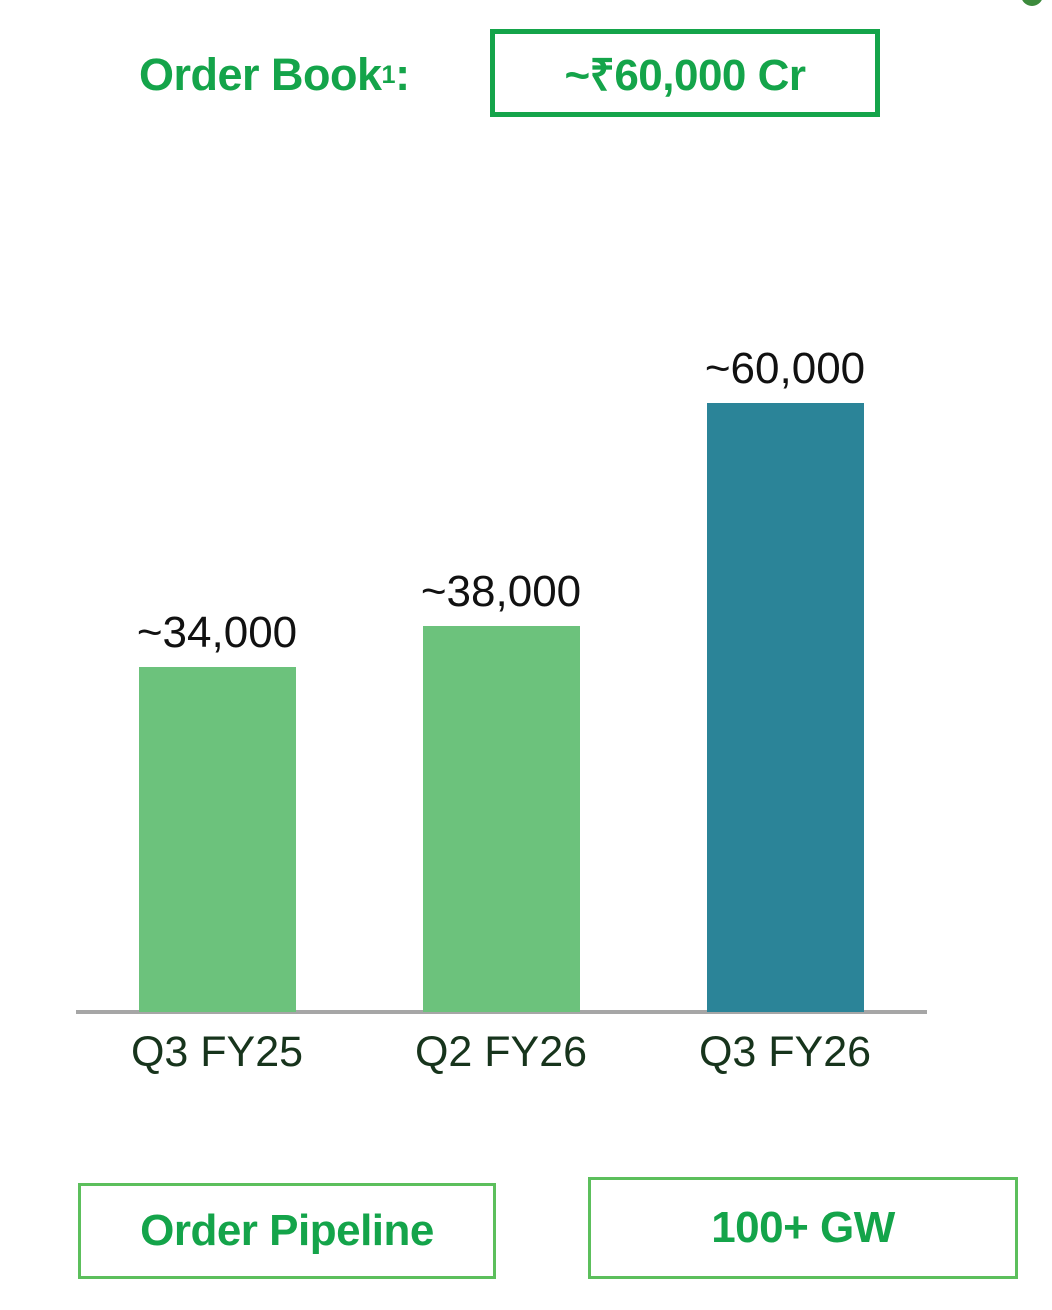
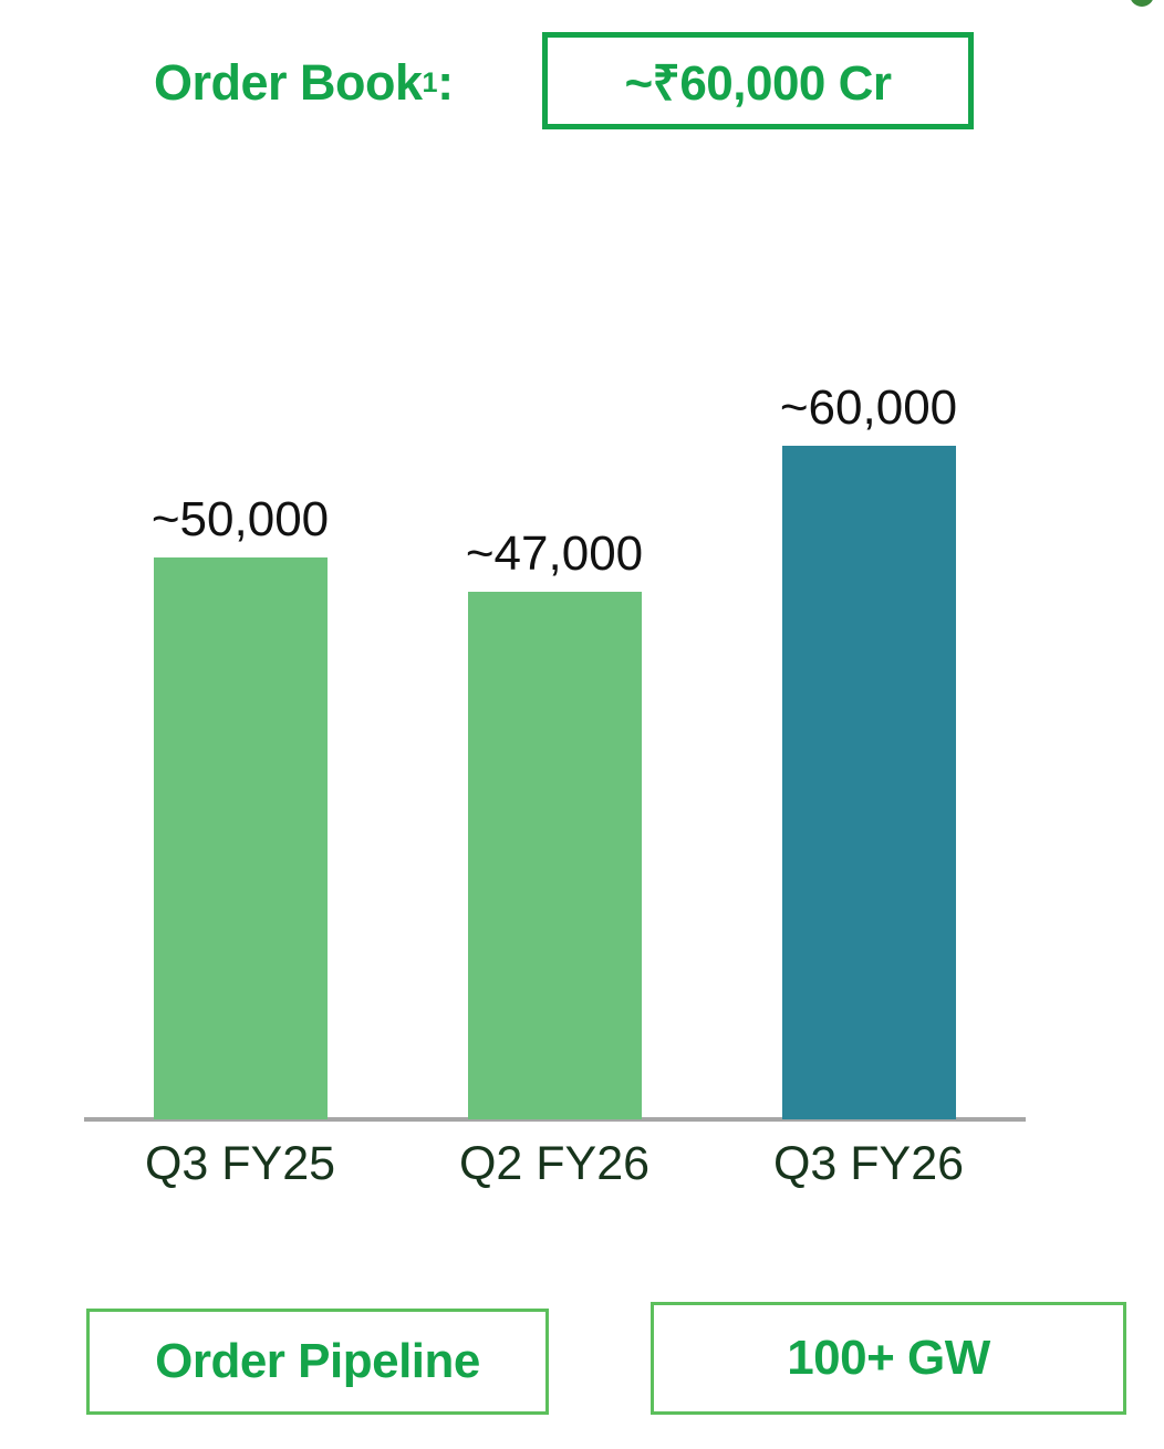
Q3 FY25: 34,000 -> 50,000
Q2 FY26: 38,000 -> 47,000
